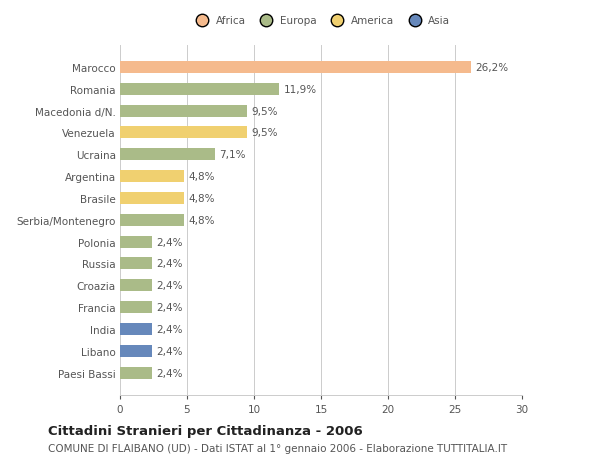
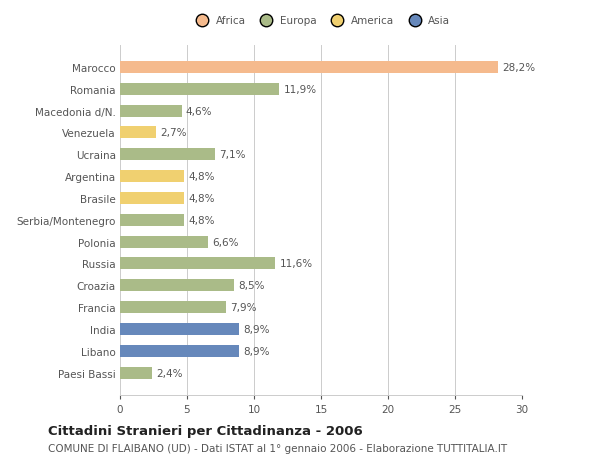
Marocco: 26,2% -> 28,2%
Macedonia d/N.: 9,5% -> 4,6%
Venezuela: 9,5% -> 2,7%
Polonia: 2,4% -> 6,6%
Russia: 2,4% -> 11,6%
Croazia: 2,4% -> 8,5%
Francia: 2,4% -> 7,9%
India: 2,4% -> 8,9%
Libano: 2,4% -> 8,9%
